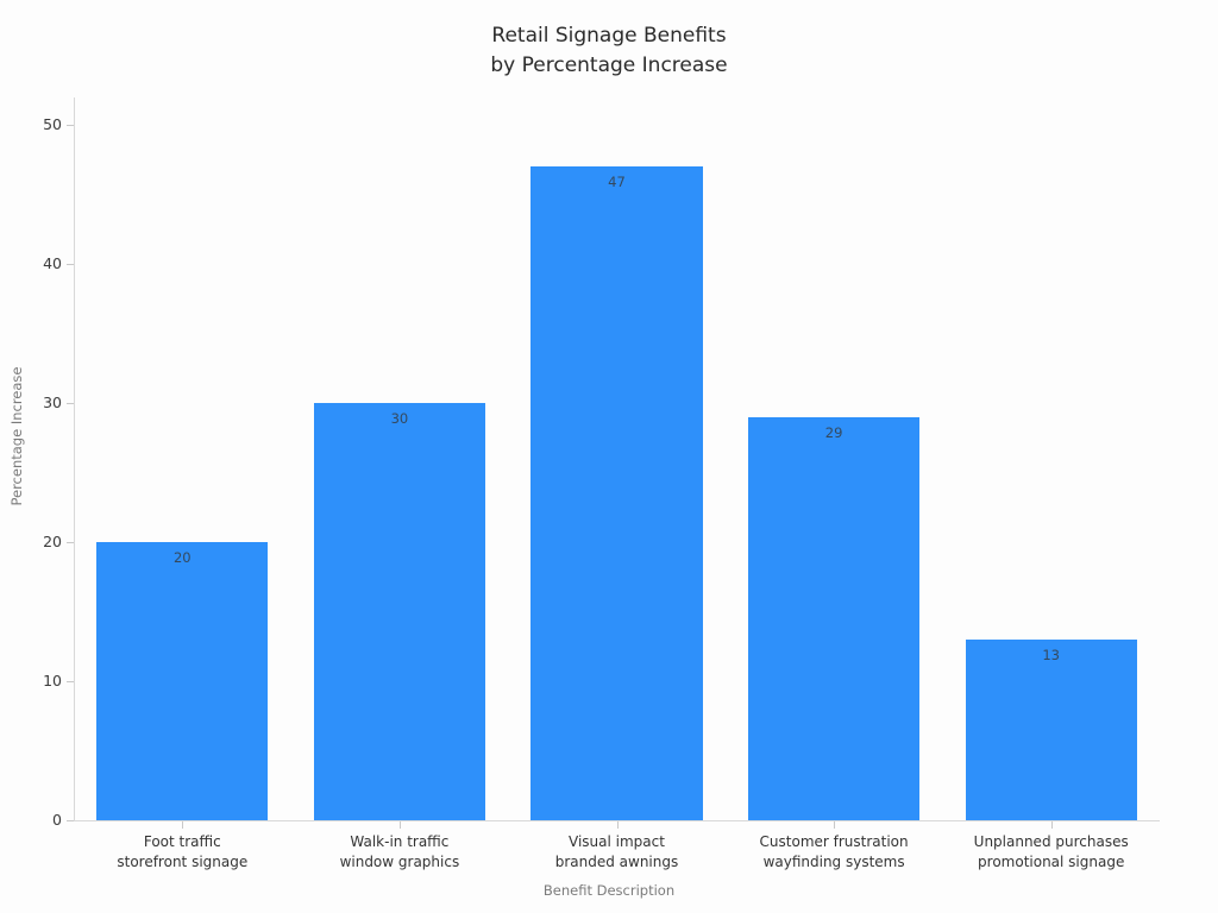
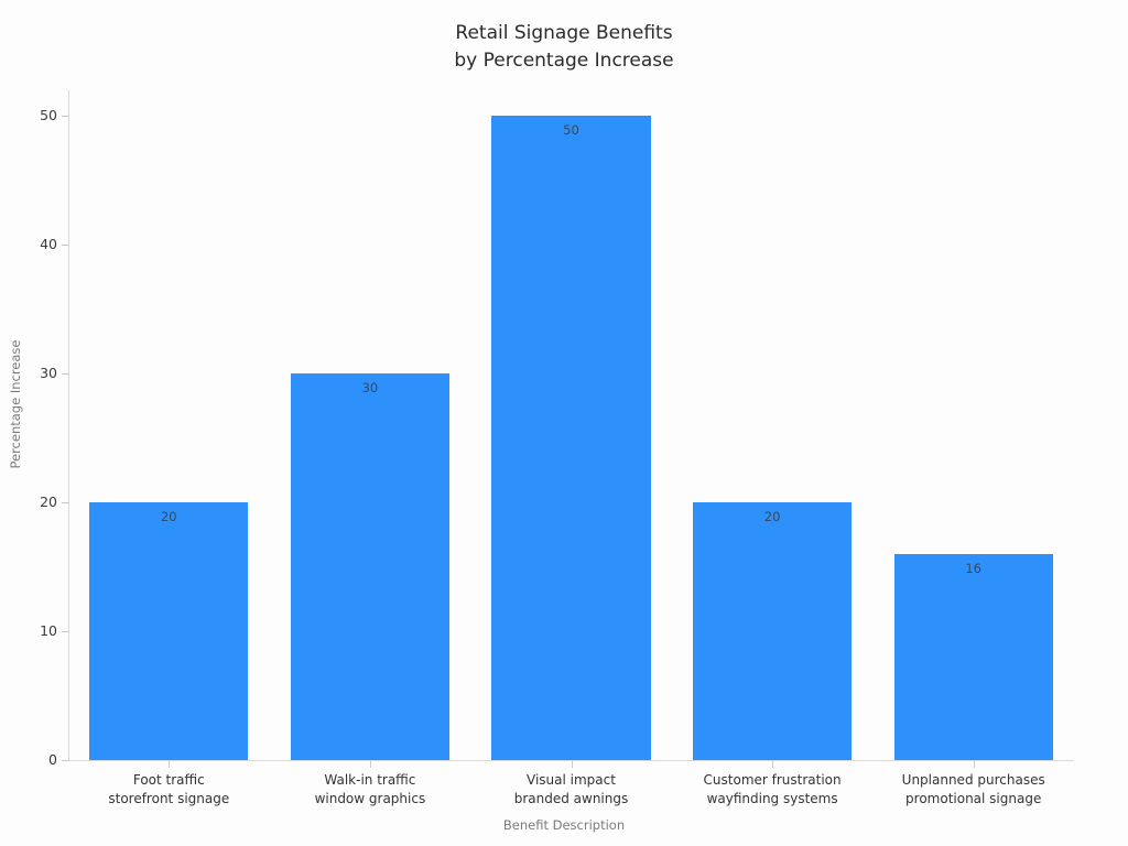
Visual impact branded awnings: 47 -> 50
Customer frustration wayfinding systems: 29 -> 20
Unplanned purchases promotional signage: 13 -> 16
